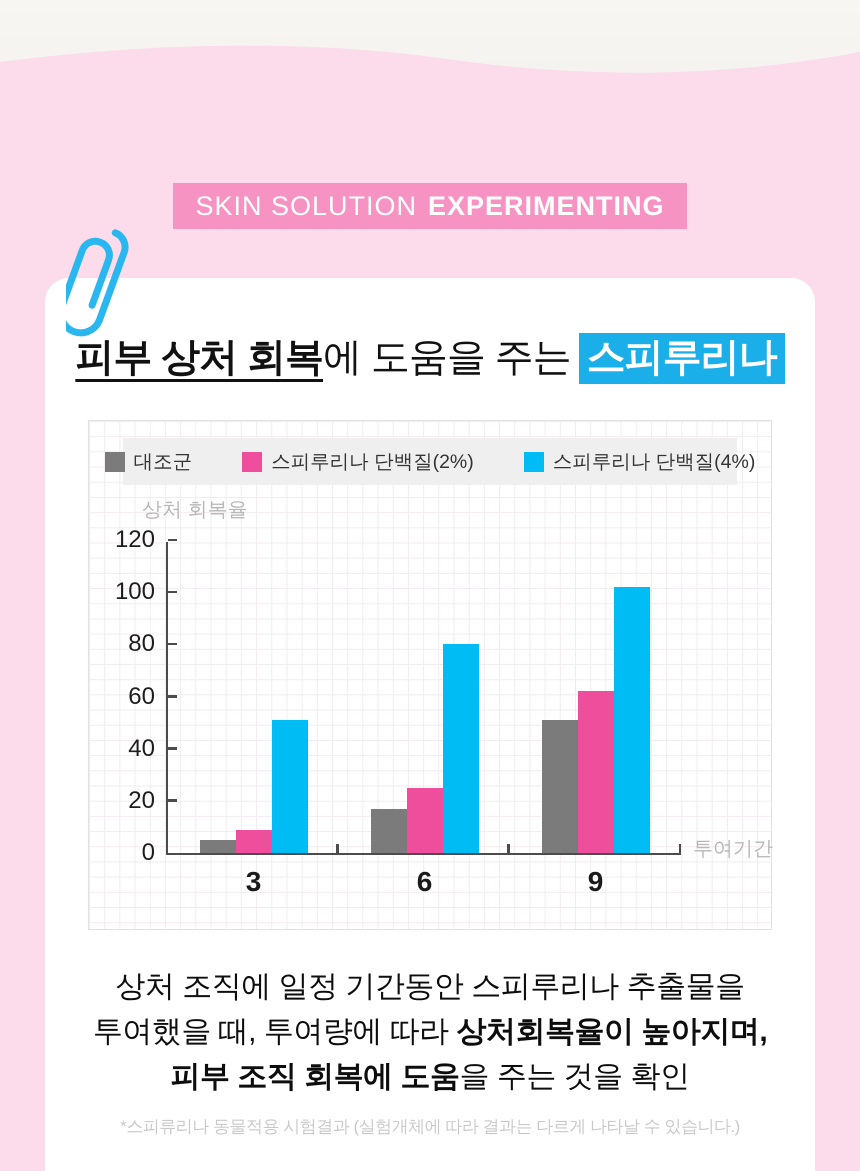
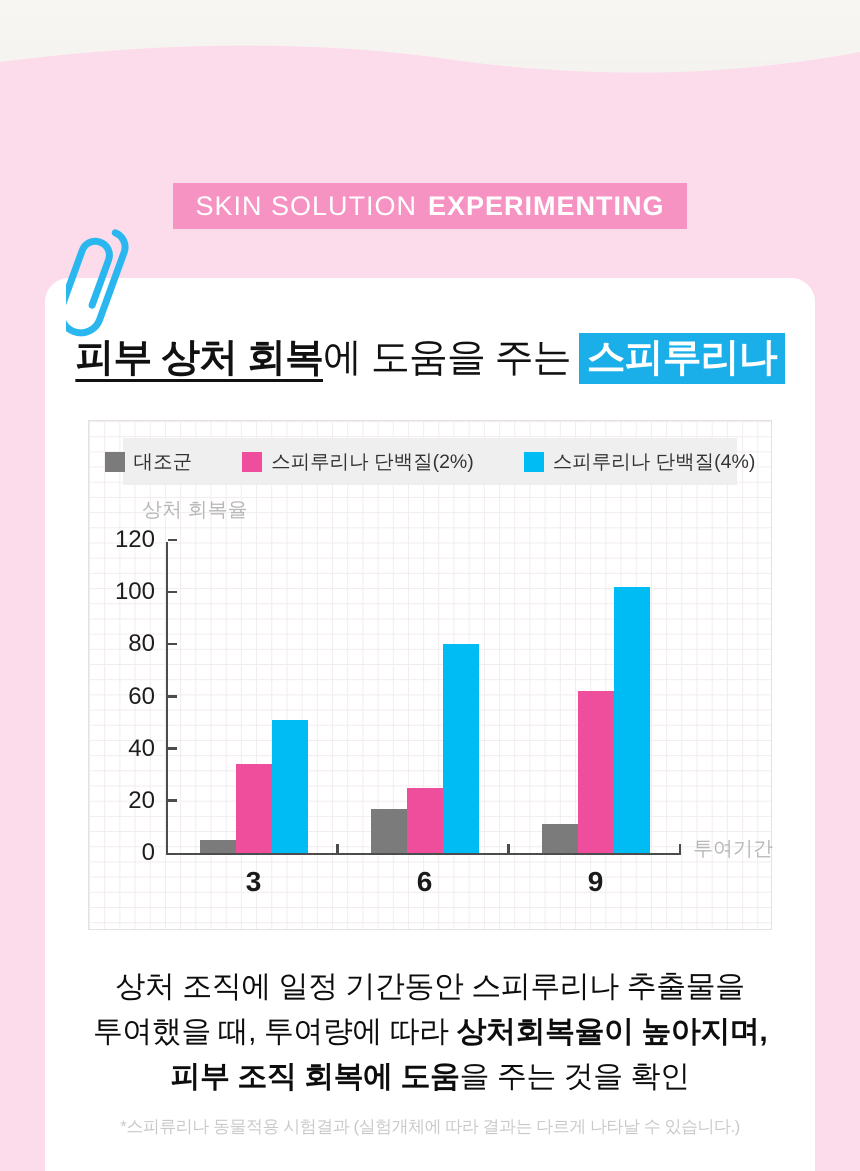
스피루리나 단백질(2%)/3: 9 -> 34
대조군/9: 51 -> 11
